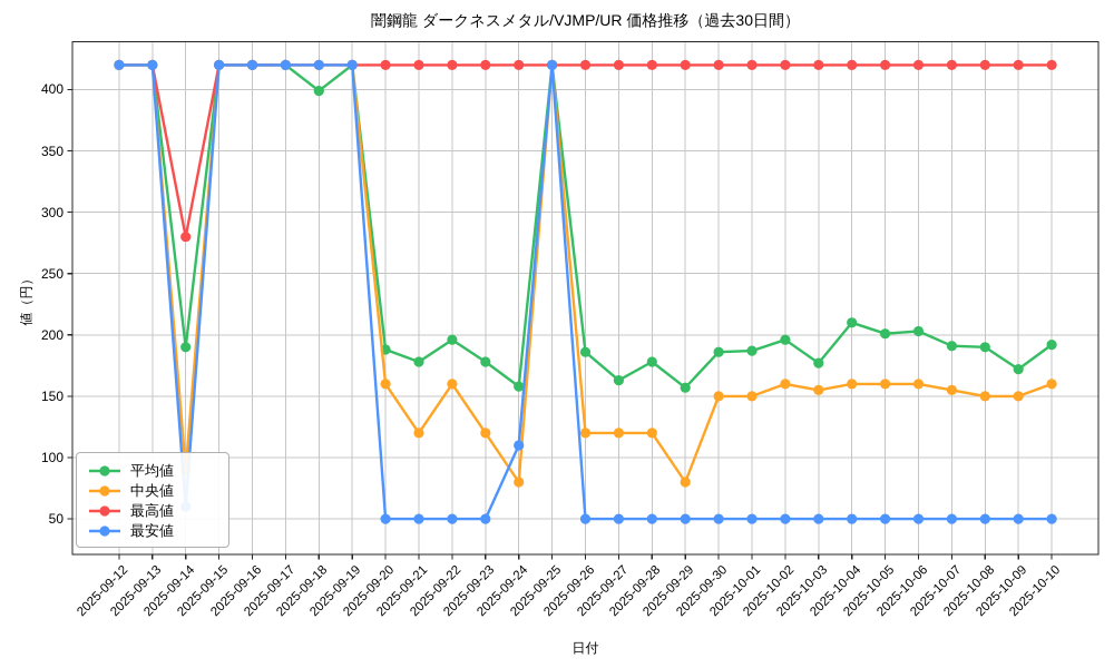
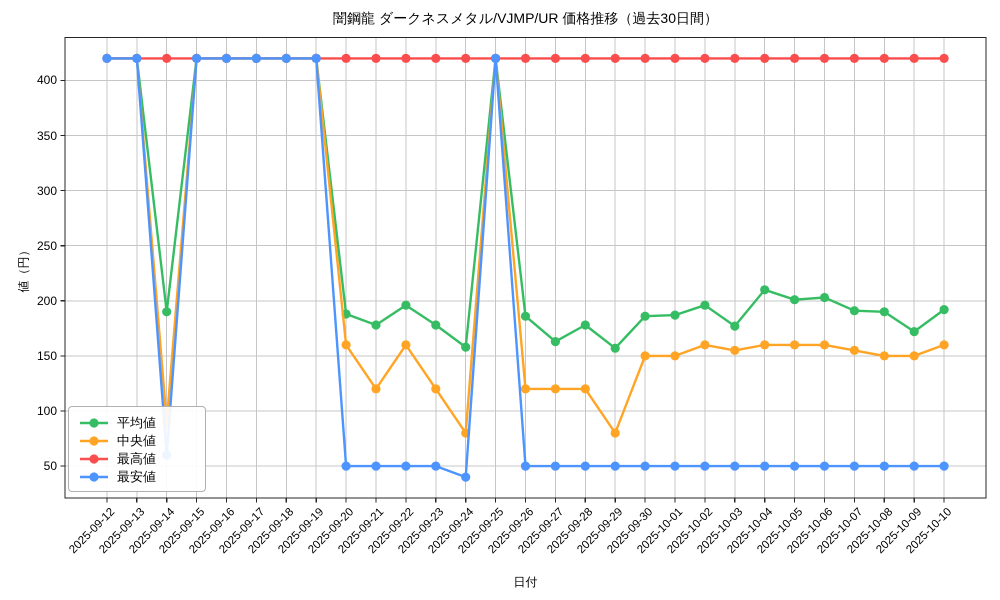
最高値/2025-09-14: 280 -> 420
平均値/2025-09-18: 399 -> 420
最安値/2025-09-24: 110 -> 40
